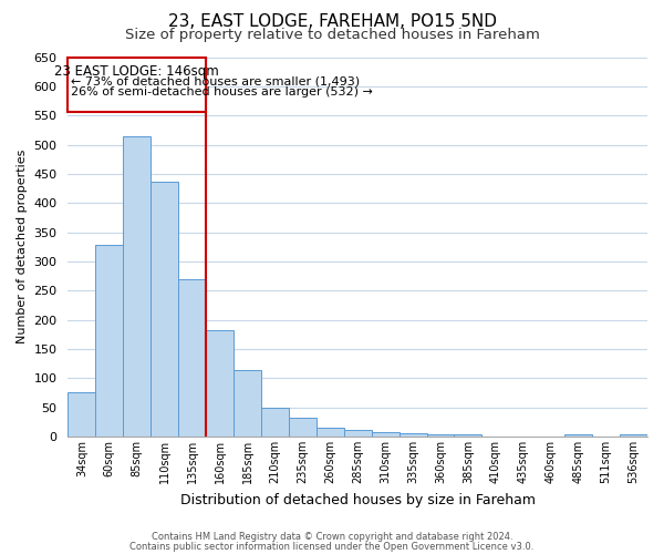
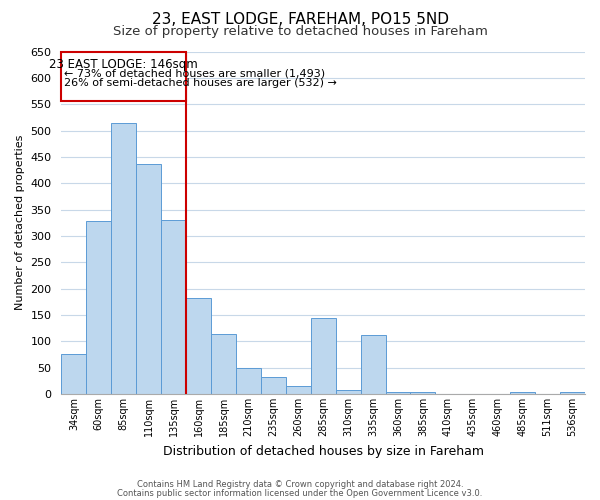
135sqm: 270 -> 330
285sqm: 11 -> 144
335sqm: 5 -> 112
